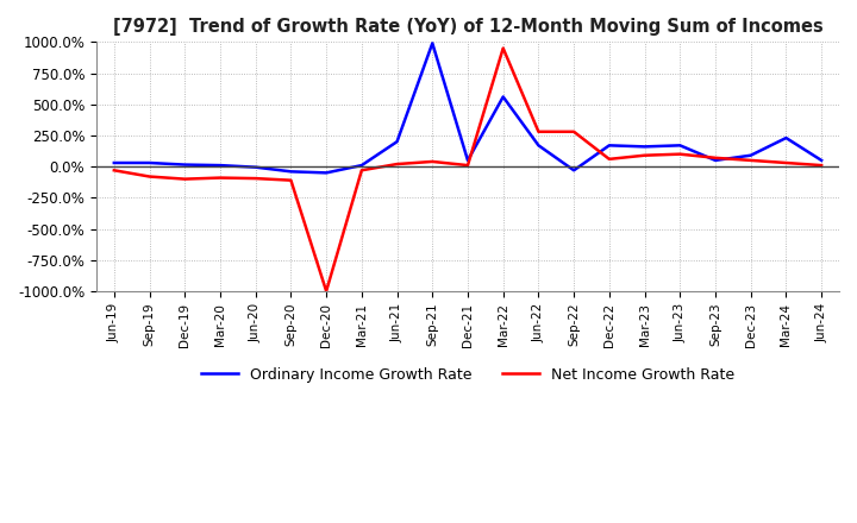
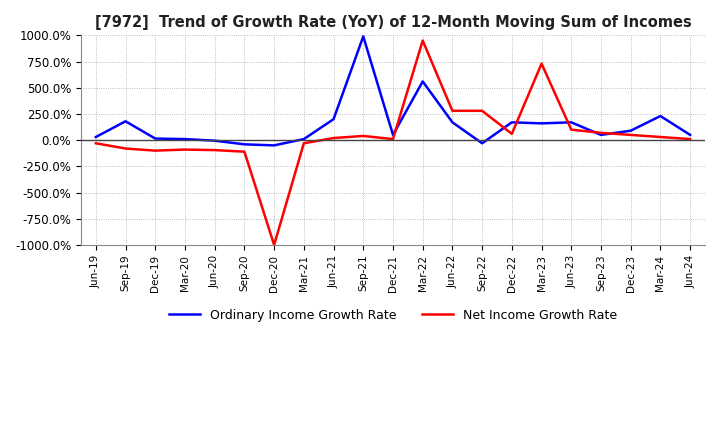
Ordinary Income Growth Rate/Sep-19: 30% -> 180%
Net Income Growth Rate/Mar-23: 90% -> 730%
